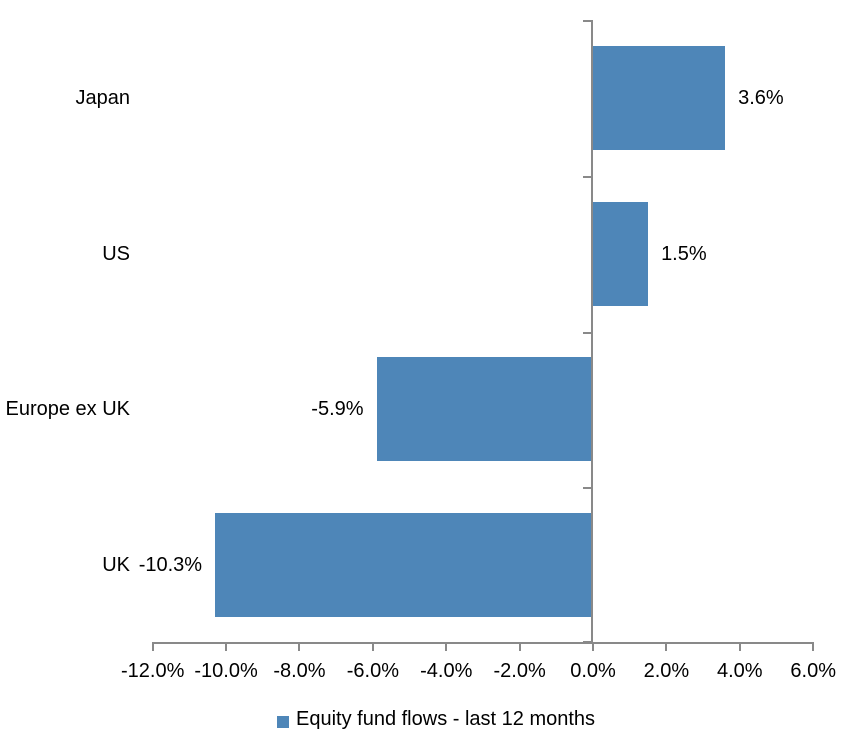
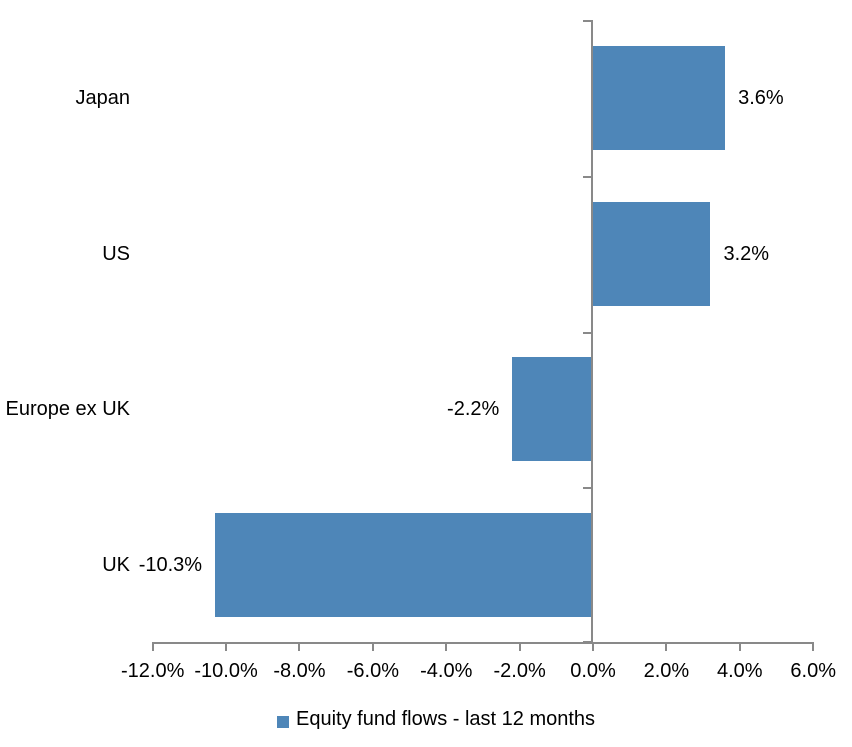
US: 1.5% -> 3.2%
Europe ex UK: -5.9% -> -2.2%
